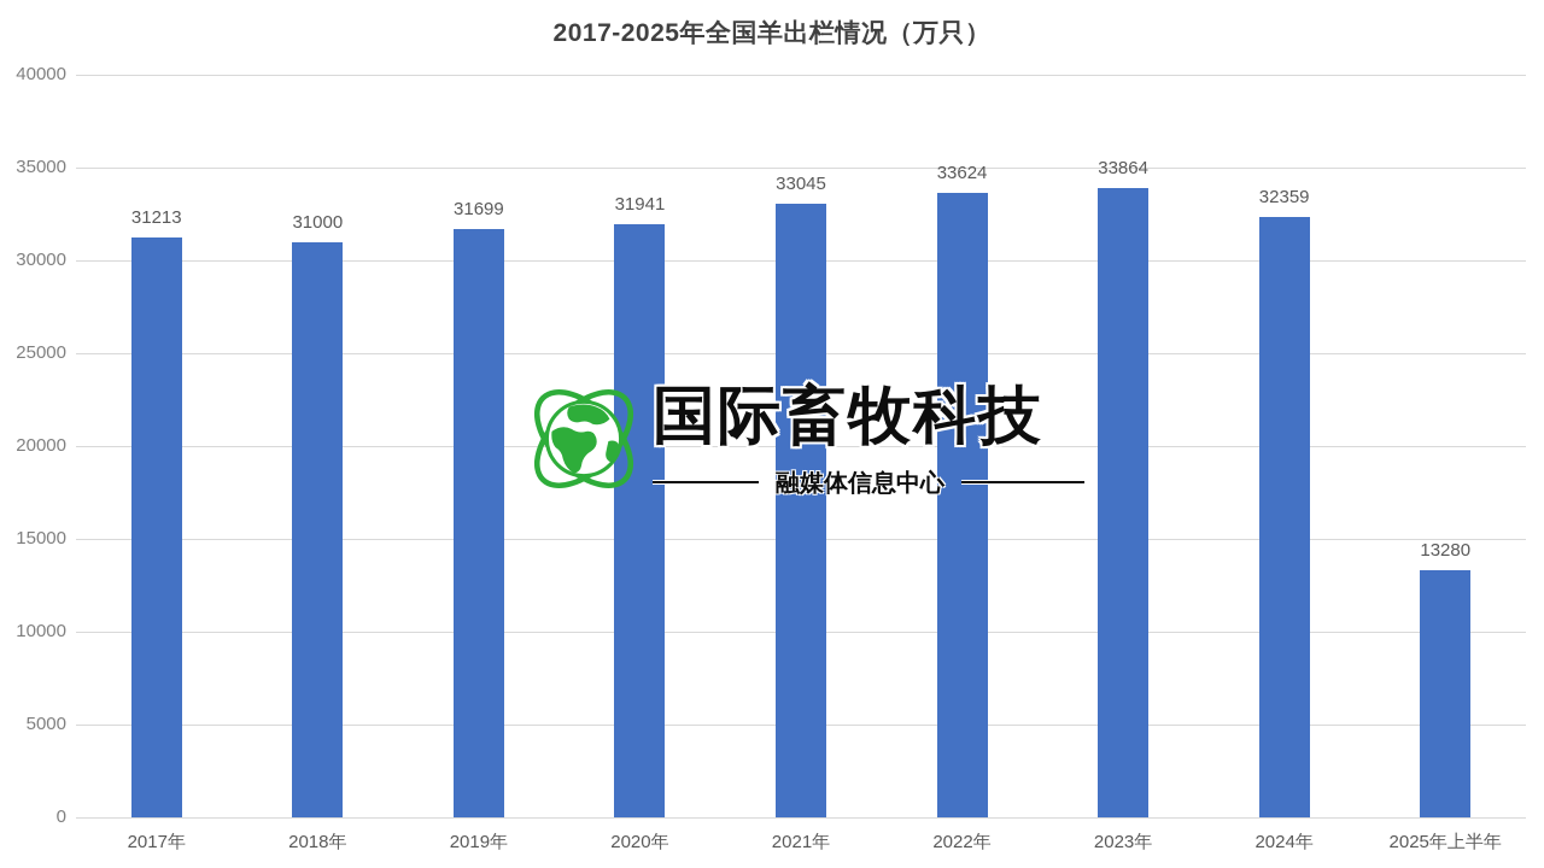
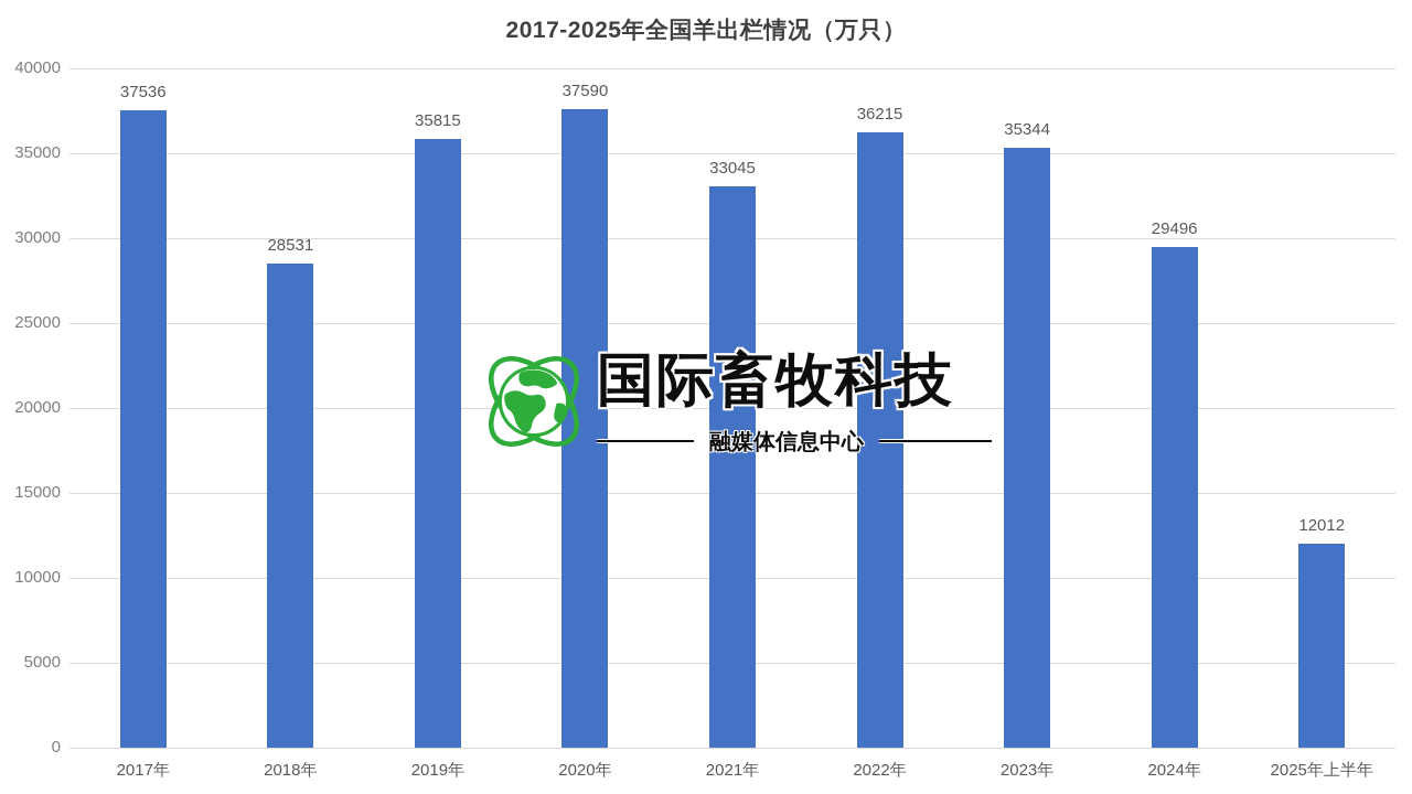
2017年: 31213 -> 37536
2018年: 31000 -> 28531
2019年: 31699 -> 35815
2020年: 31941 -> 37590
2022年: 33624 -> 36215
2023年: 33864 -> 35344
2024年: 32359 -> 29496
2025年上半年: 13280 -> 12012
